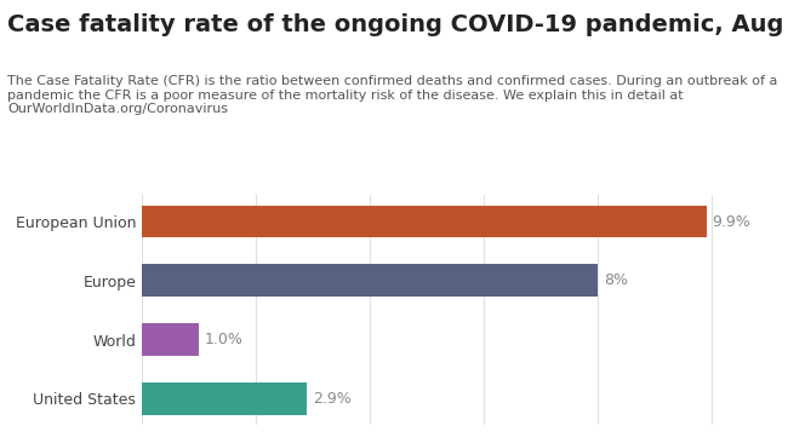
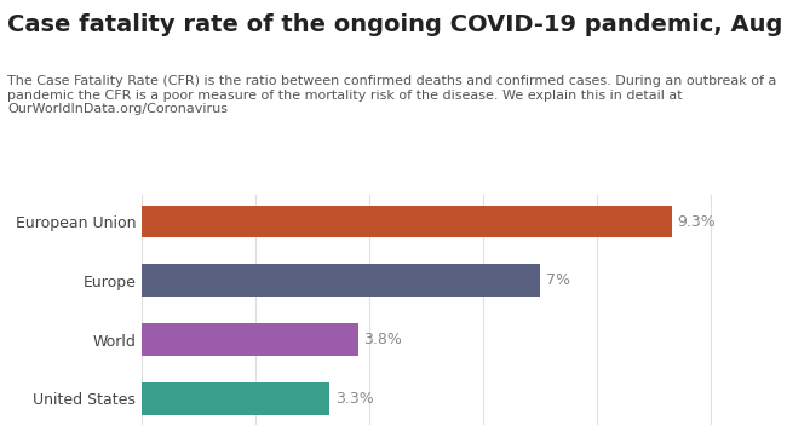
European Union: 9.9% -> 9.3%
Europe: 8% -> 7%
World: 1.0% -> 3.8%
United States: 2.9% -> 3.3%
